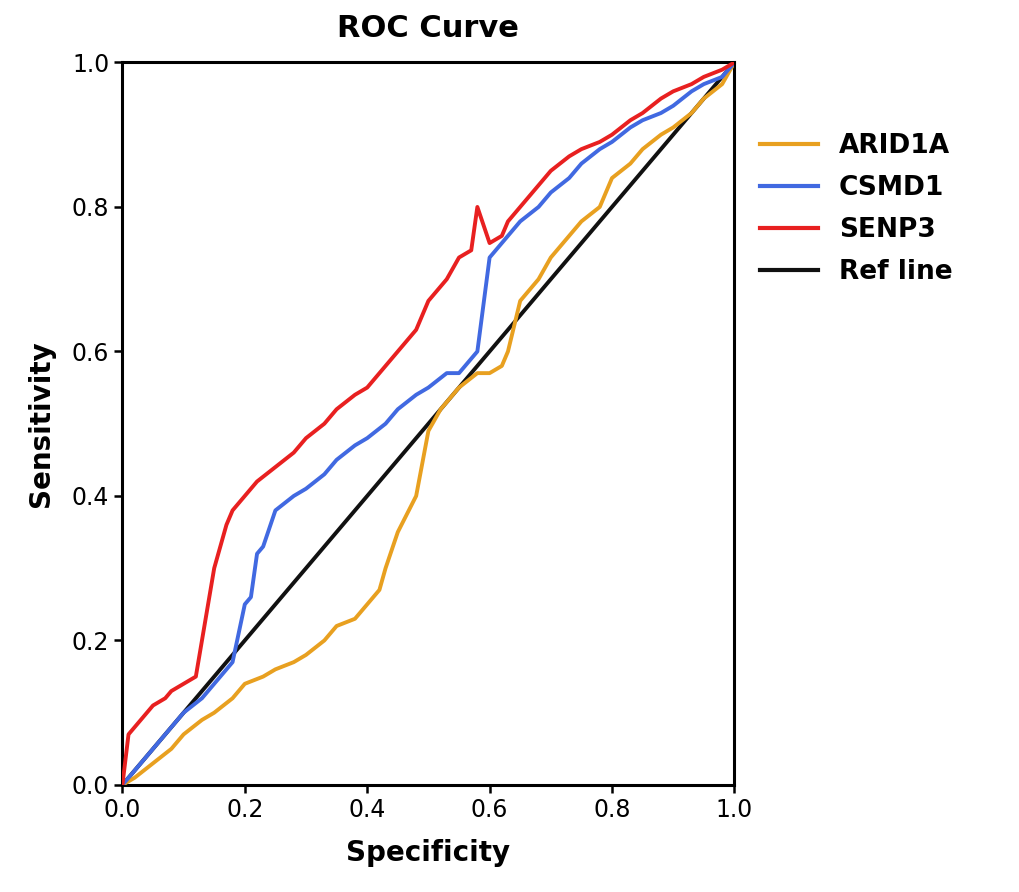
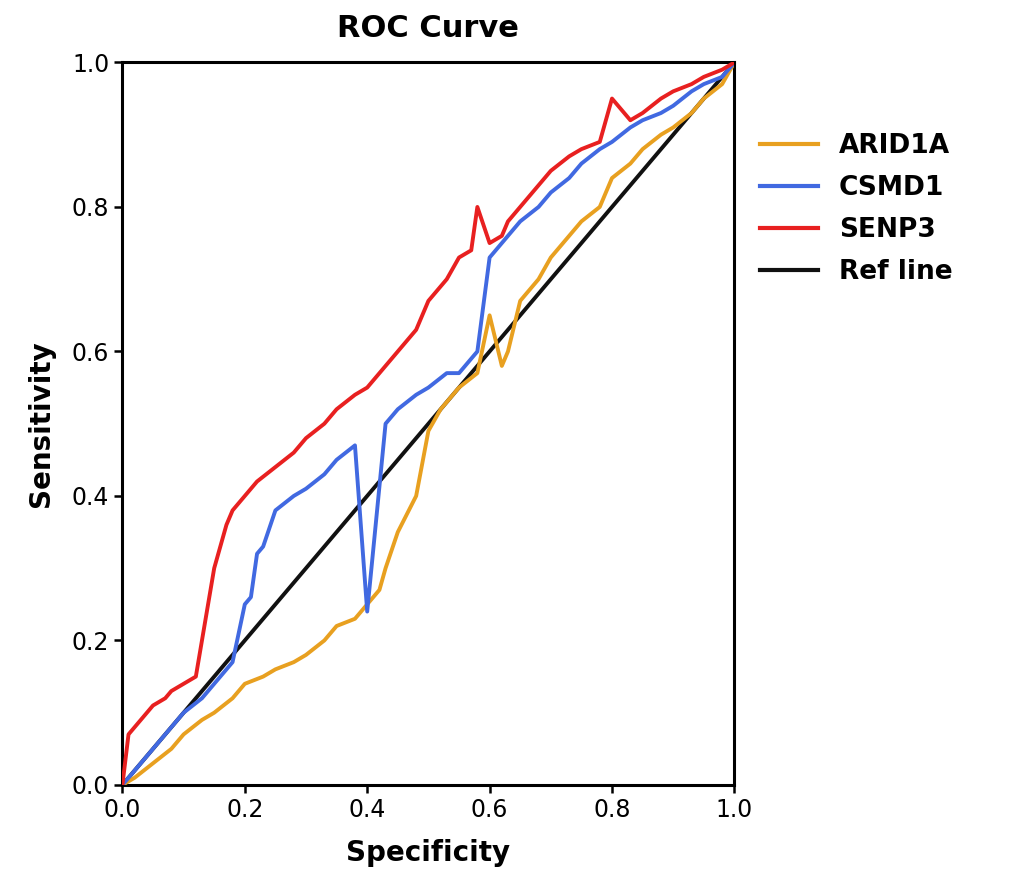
CSMD1/0.4: 0.48 -> 0.24
ARID1A/0.6: 0.57 -> 0.65
SENP3/0.8: 0.90 -> 0.95
